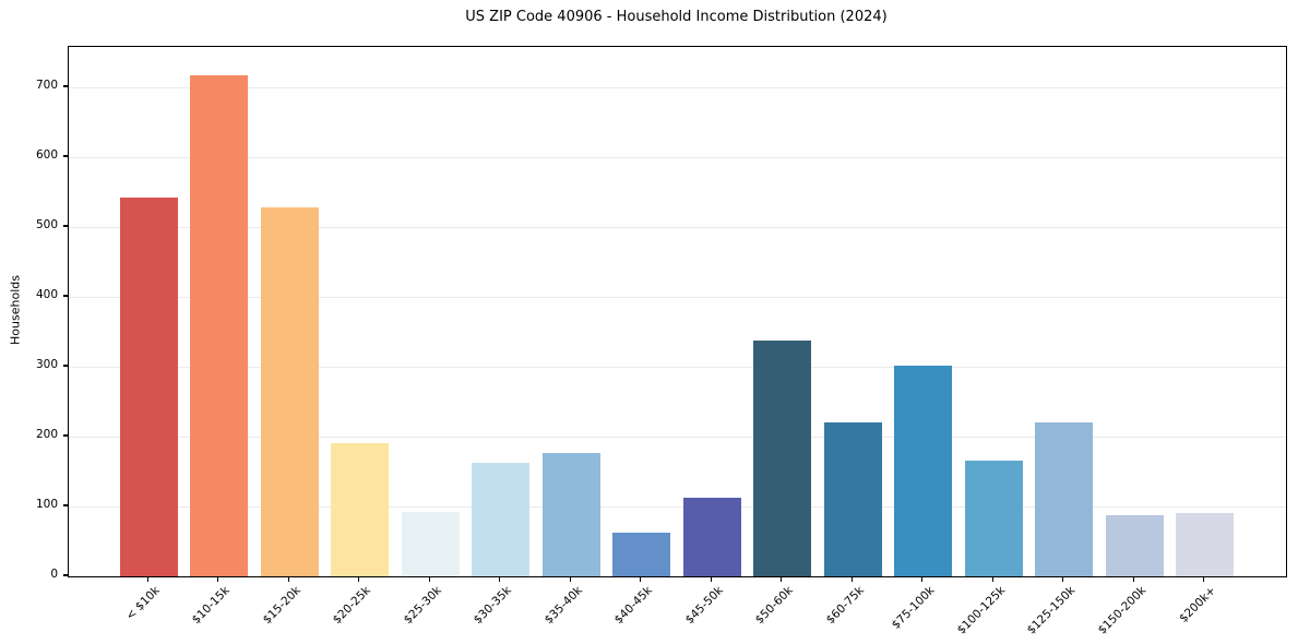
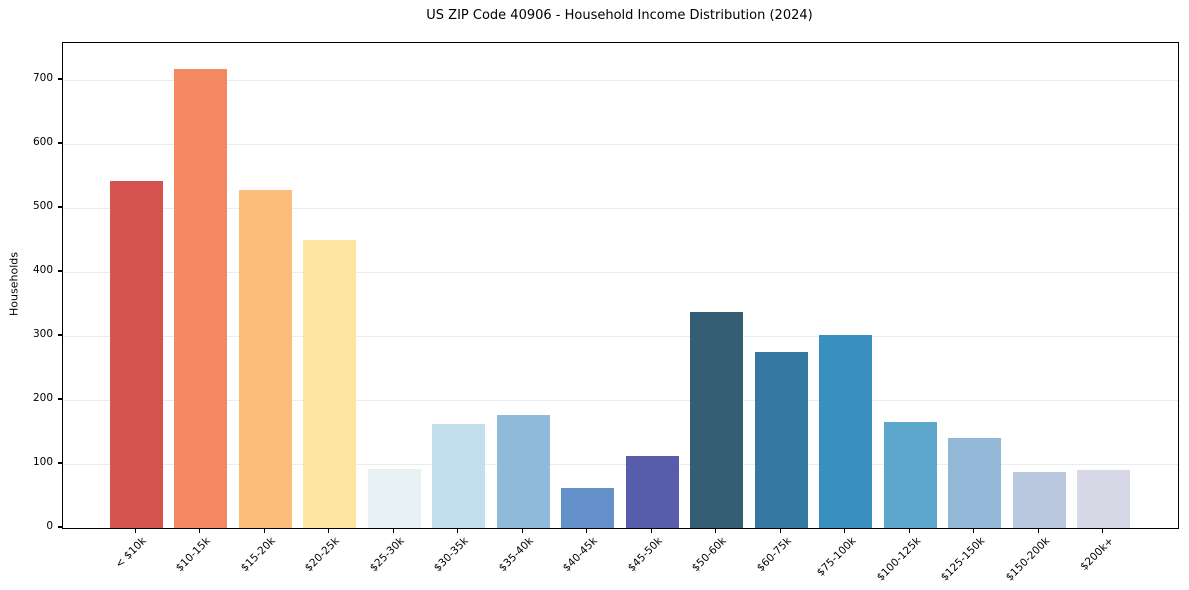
$20-25k: 190 -> 450
$60-75k: 220 -> 280
$125-150k: 220 -> 140
